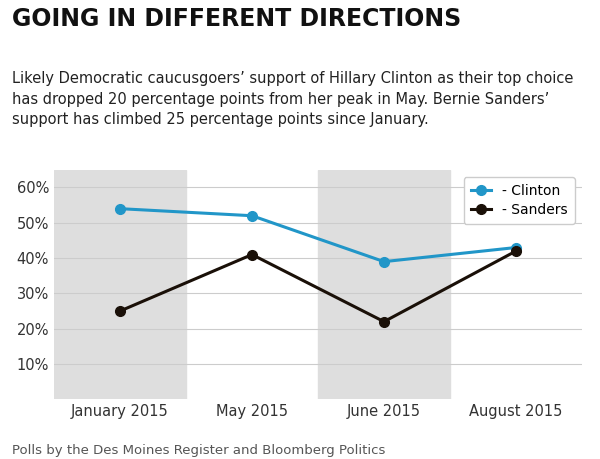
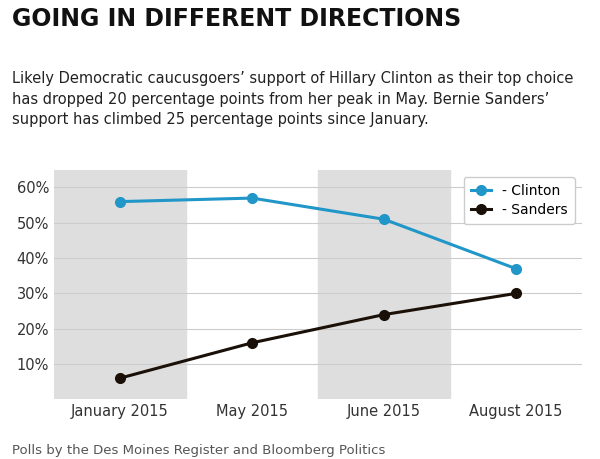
- Clinton/January 2015: 54% -> 56%
- Sanders/January 2015: 25% -> 6%
- Clinton/May 2015: 52% -> 57%
- Sanders/May 2015: 41% -> 16%
- Clinton/June 2015: 39% -> 51%
- Sanders/June 2015: 22% -> 24%
- Clinton/August 2015: 43% -> 37%
- Sanders/August 2015: 42% -> 30%
